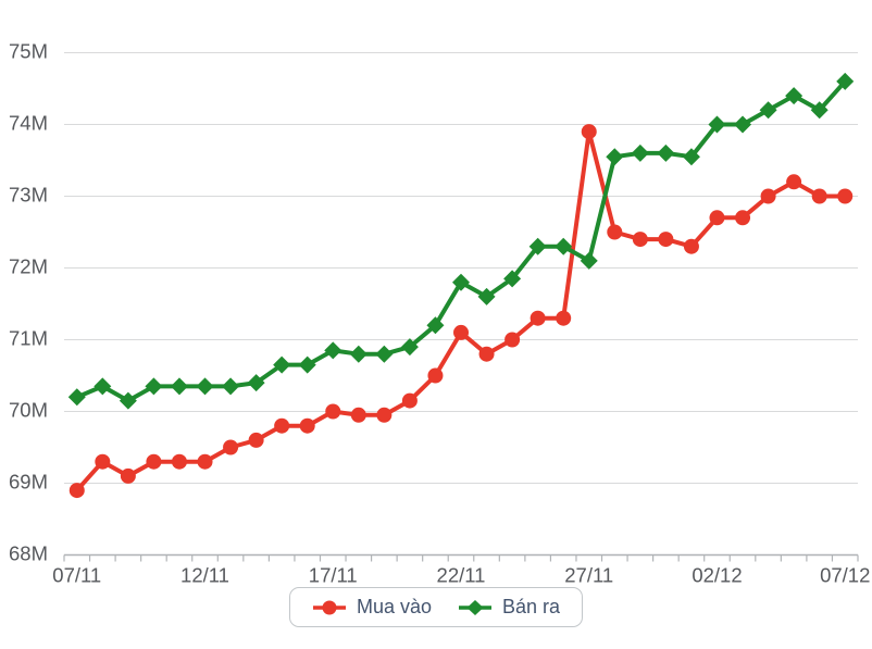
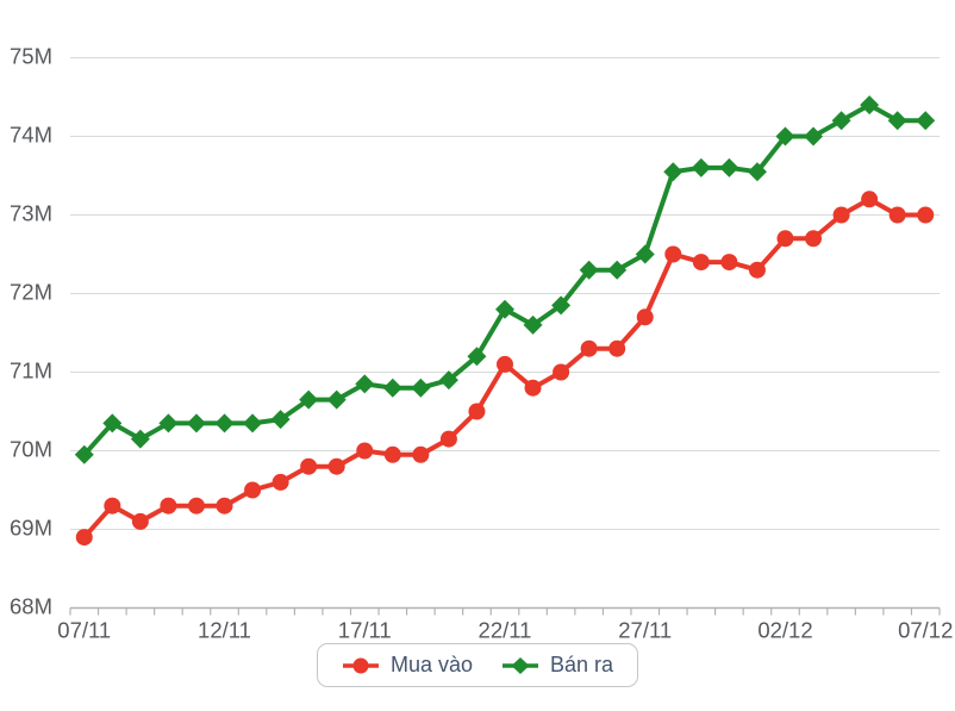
Bán ra/07/11: 70.2M -> 70.0M
Mua vào/27/11: 73.9M -> 71.7M
Bán ra/27/11: 72.1M -> 72.5M
Bán ra/07/12: 74.6M -> 74.2M
